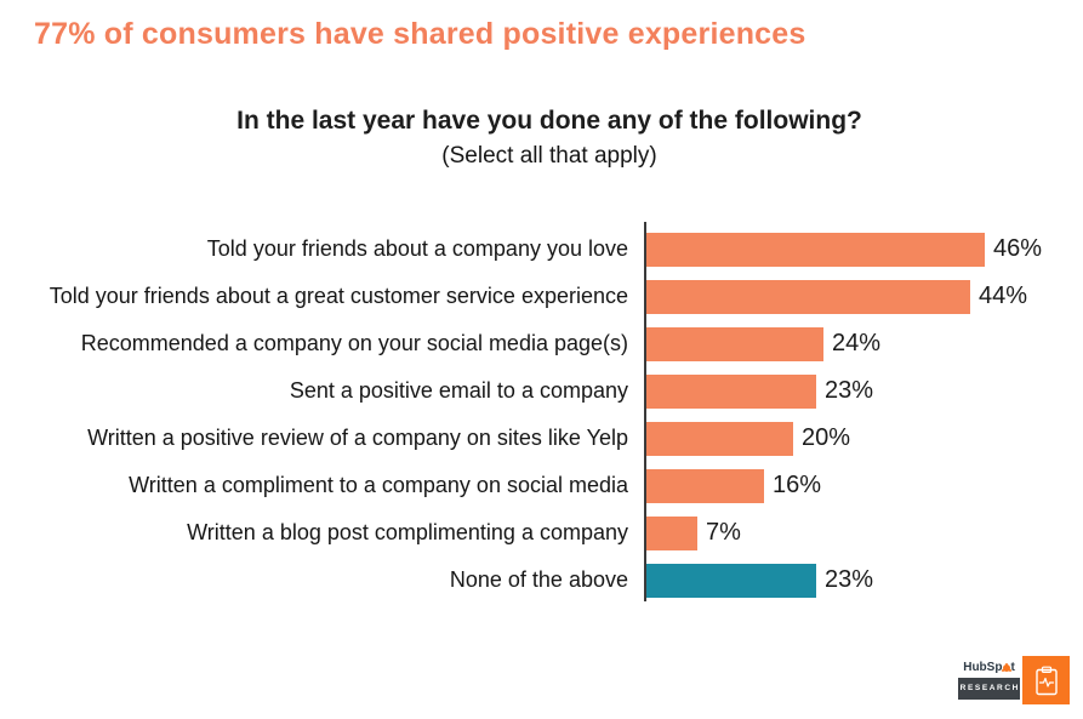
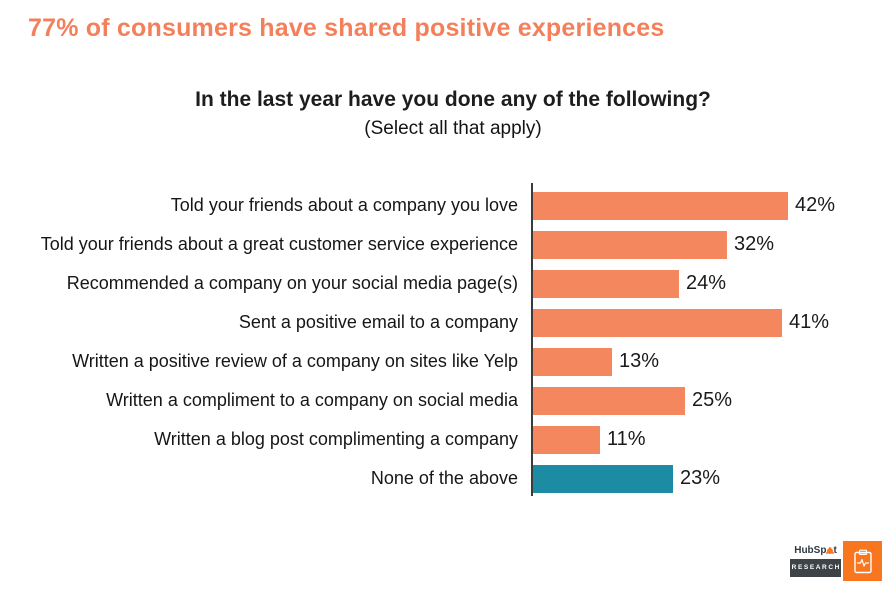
Told your friends about a company you love: 46% -> 42%
Told your friends about a great customer service experience: 44% -> 32%
Sent a positive email to a company: 23% -> 41%
Written a positive review of a company on sites like Yelp: 20% -> 13%
Written a compliment to a company on social media: 16% -> 25%
Written a blog post complimenting a company: 7% -> 11%
